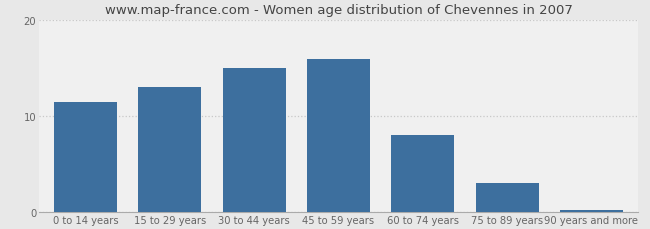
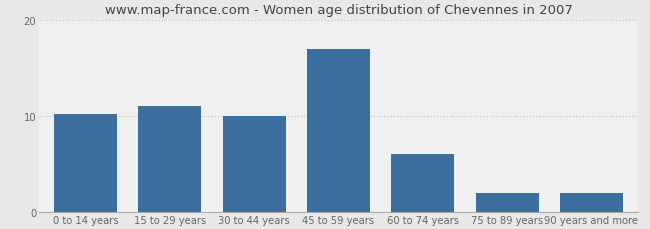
0 to 14 years: 11.5 -> 10.2
15 to 29 years: 13.0 -> 11.0
30 to 44 years: 15.0 -> 10.0
45 to 59 years: 16.0 -> 17.0
60 to 74 years: 8.0 -> 6.0
75 to 89 years: 3.0 -> 2.0
90 years and more: 0.2 -> 2.0
